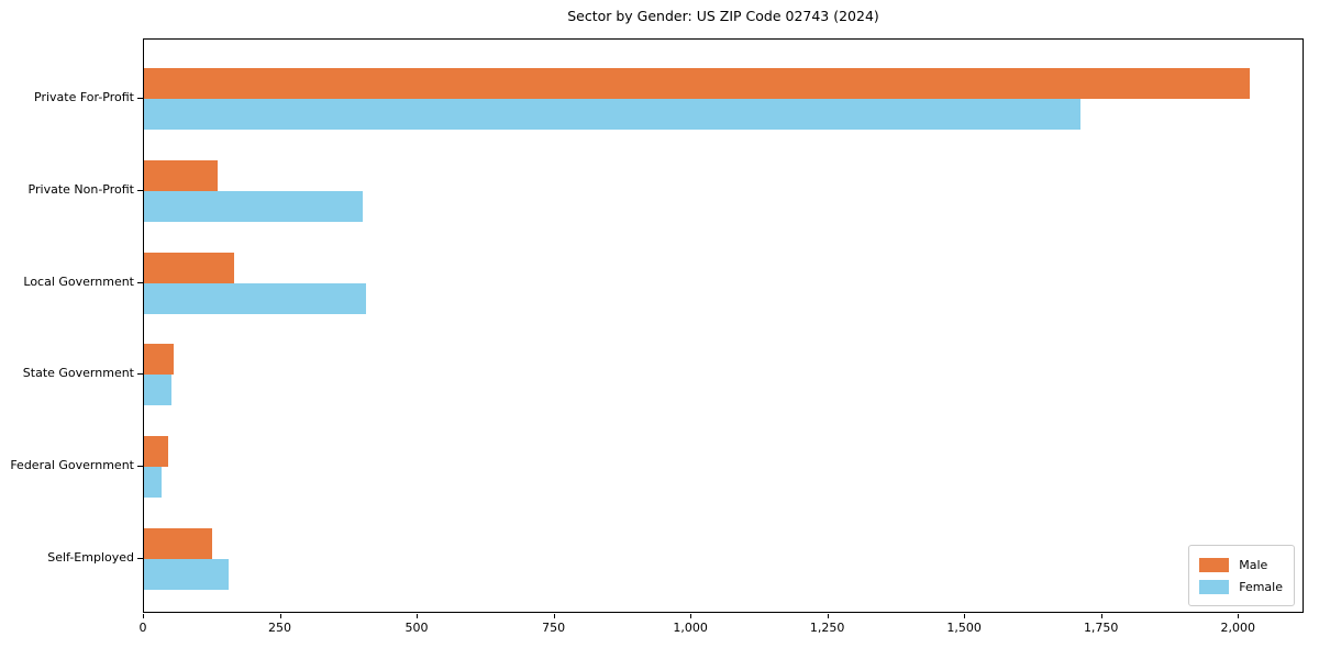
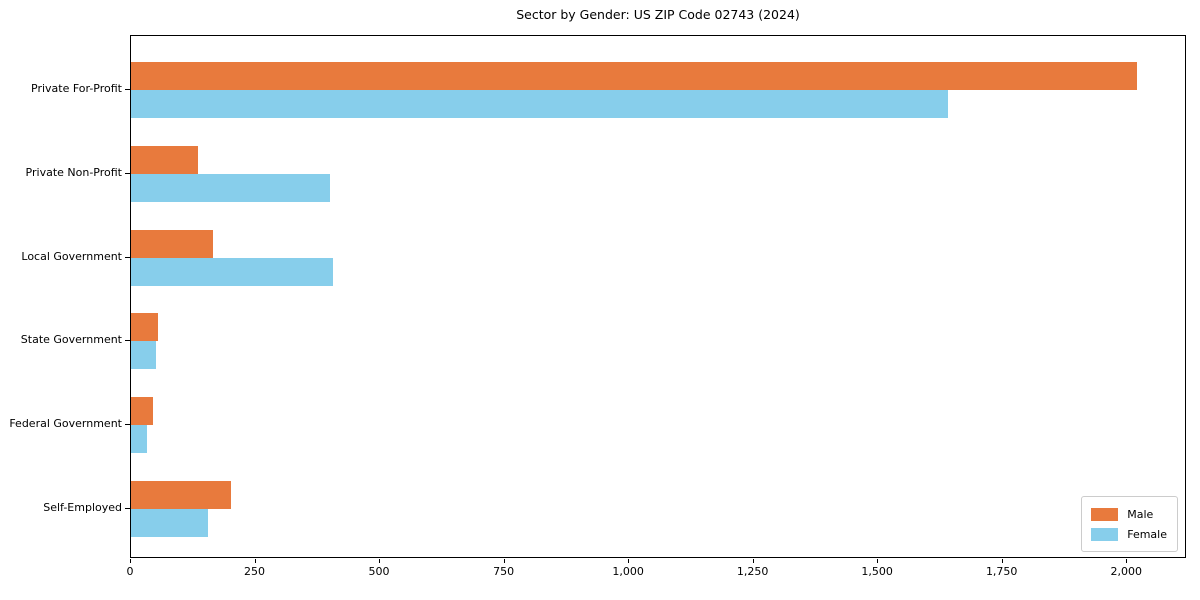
Female/Private For-Profit: 1710 -> 1640
Male/Self-Employed: 120 -> 200
